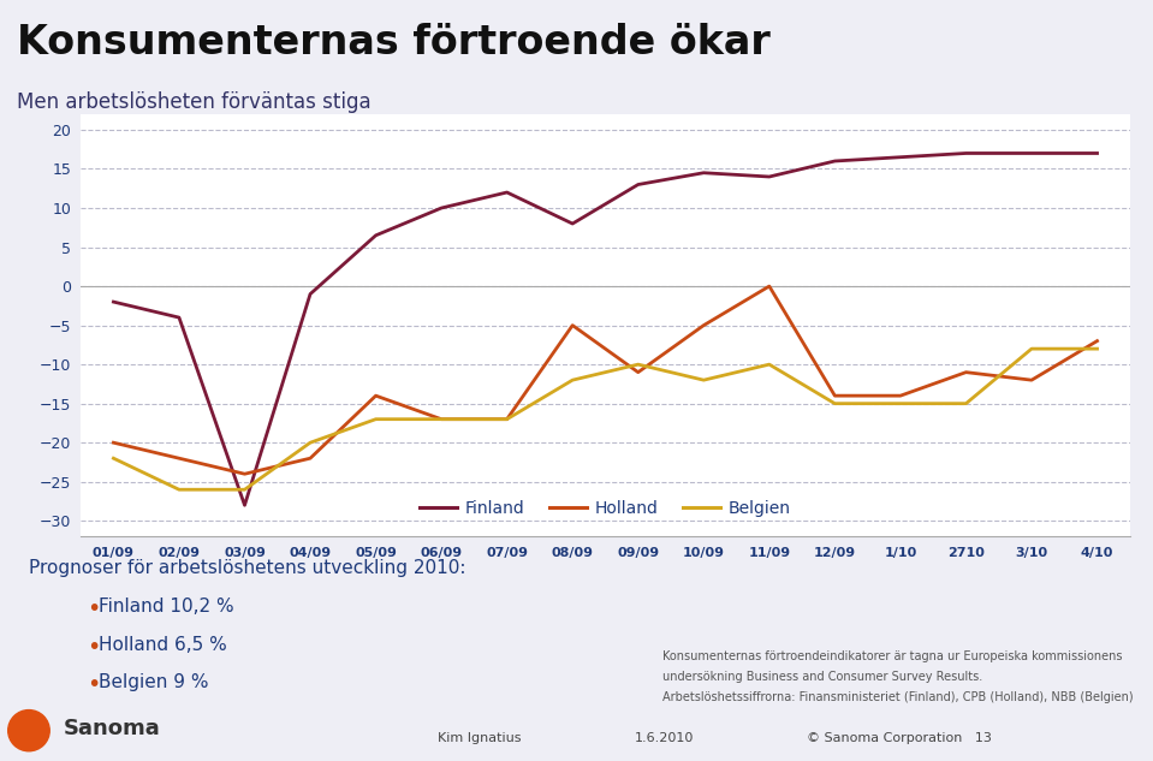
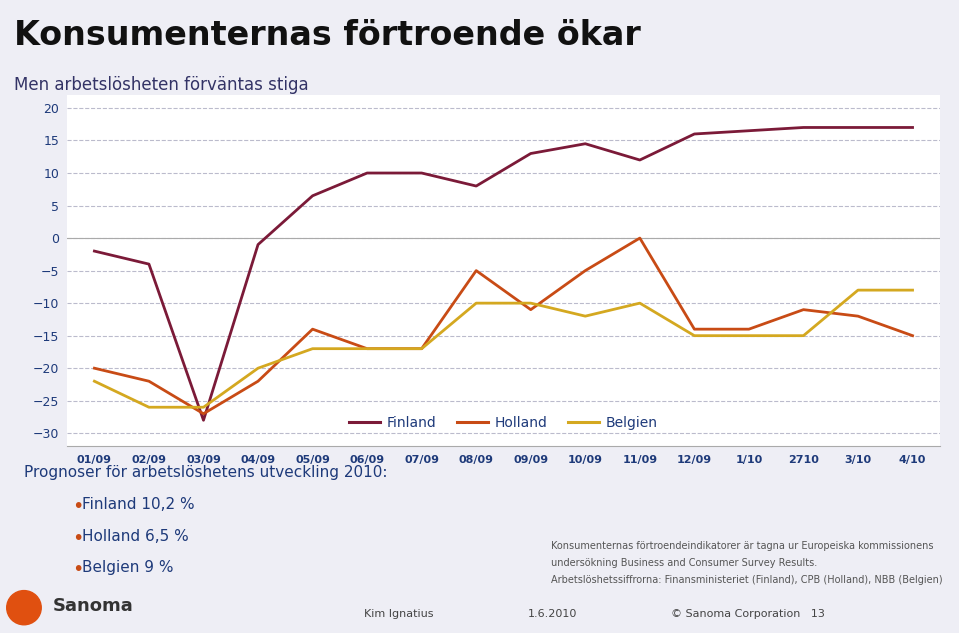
Holland/03/09: -24 -> -27
Finland/07/09: 12.0 -> 10.0
Belgien/08/09: -12 -> -10
Finland/11/09: 14.0 -> 12.0
Holland/4/10: -7 -> -15
